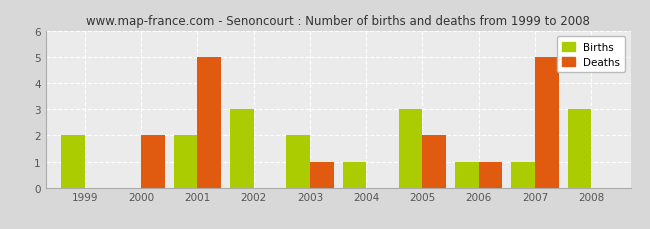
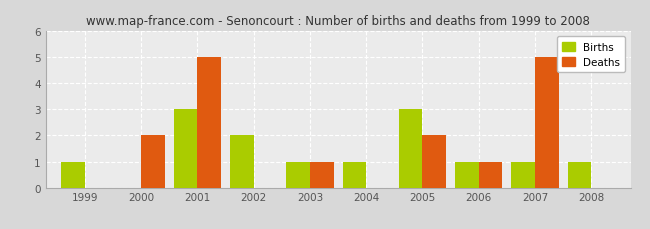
Births/1999: 2 -> 1
Births/2001: 2 -> 3
Births/2002: 3 -> 2
Births/2003: 2 -> 1
Births/2008: 3 -> 1
